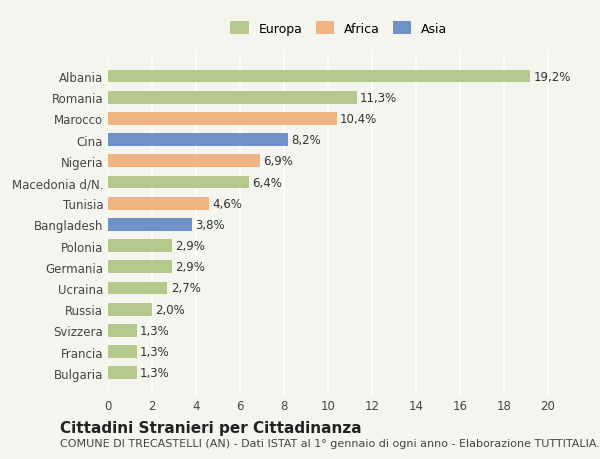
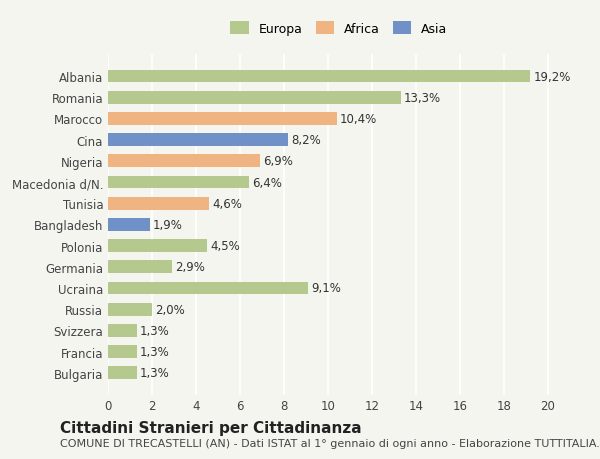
Romania: 11,3% -> 13,3%
Bangladesh: 3,8% -> 1,9%
Polonia: 2,9% -> 4,5%
Ucraina: 2,7% -> 9,1%
